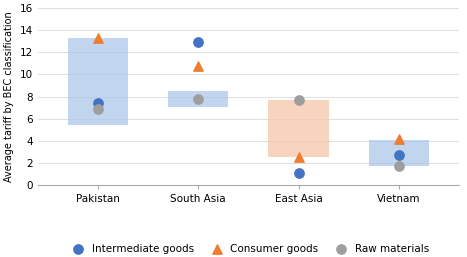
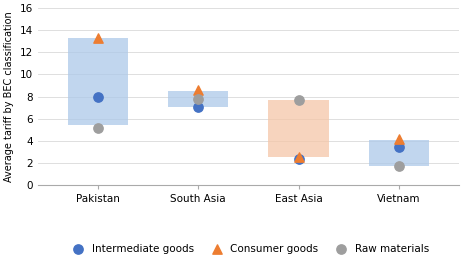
Intermediate goods/Pakistan: 7.4 -> 8.0
Raw materials/Pakistan: 6.9 -> 5.2
Intermediate goods/South Asia: 12.9 -> 7.1
Consumer goods/South Asia: 10.8 -> 8.6
Intermediate goods/East Asia: 1.1 -> 2.4
Intermediate goods/Vietnam: 2.7 -> 3.4
